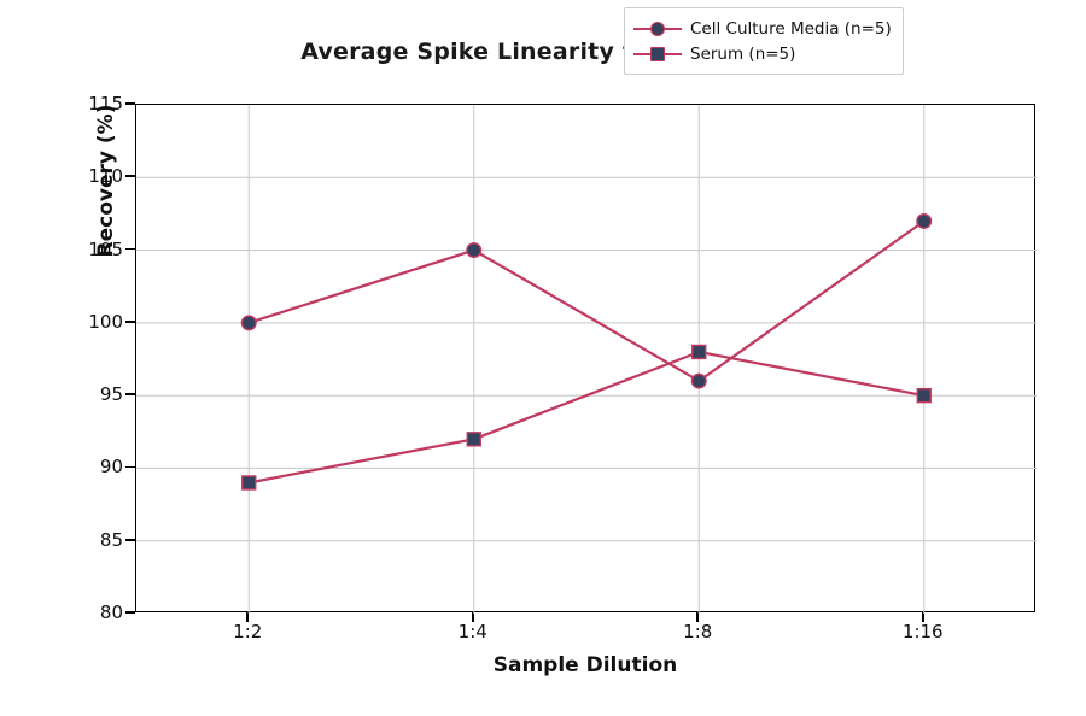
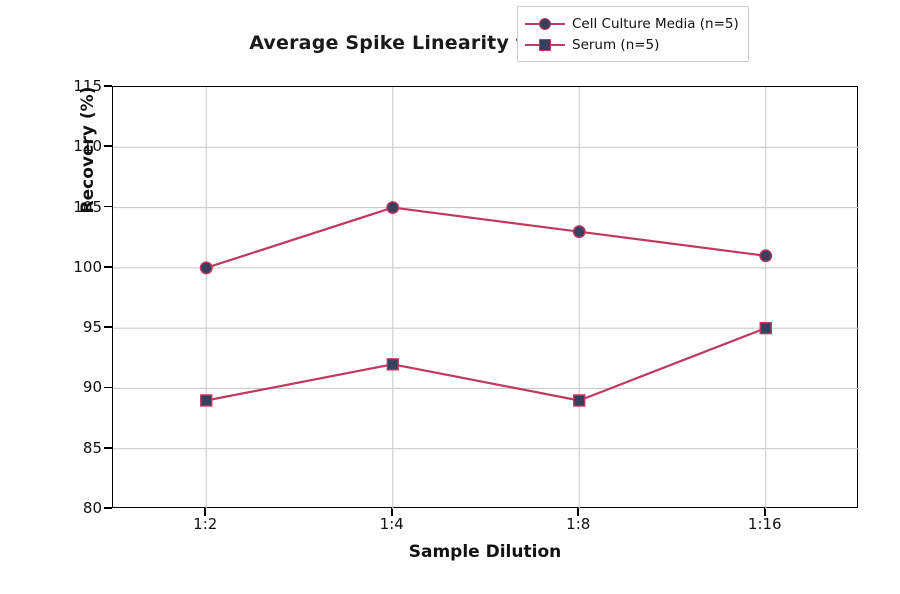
Cell Culture Media (n=5)/1:8: 96 -> 103
Serum (n=5)/1:8: 98 -> 89
Cell Culture Media (n=5)/1:16: 107 -> 101
